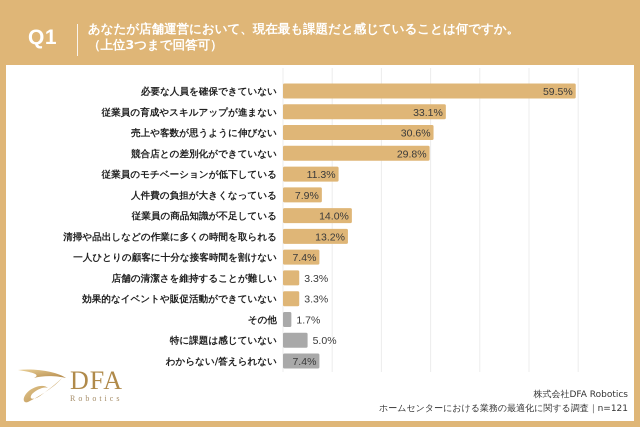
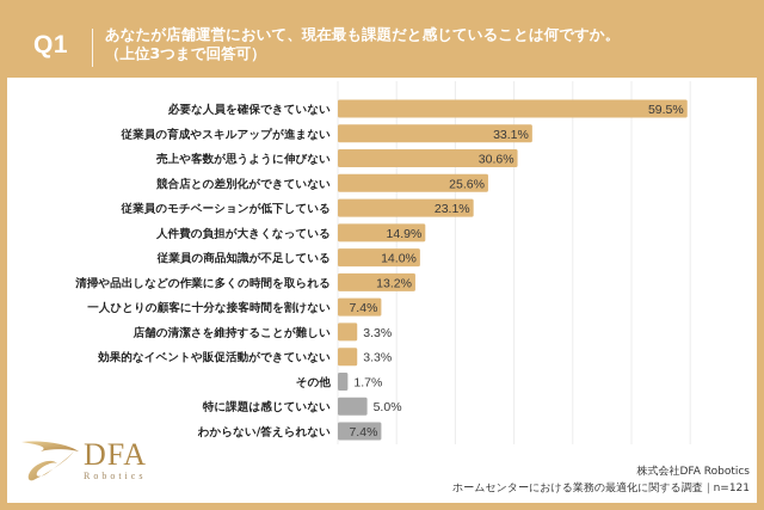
競合店との差別化ができていない: 29.8% -> 25.6%
従業員のモチベーションが低下している: 11.3% -> 23.1%
人件費の負担が大きくなっている: 7.9% -> 14.9%
